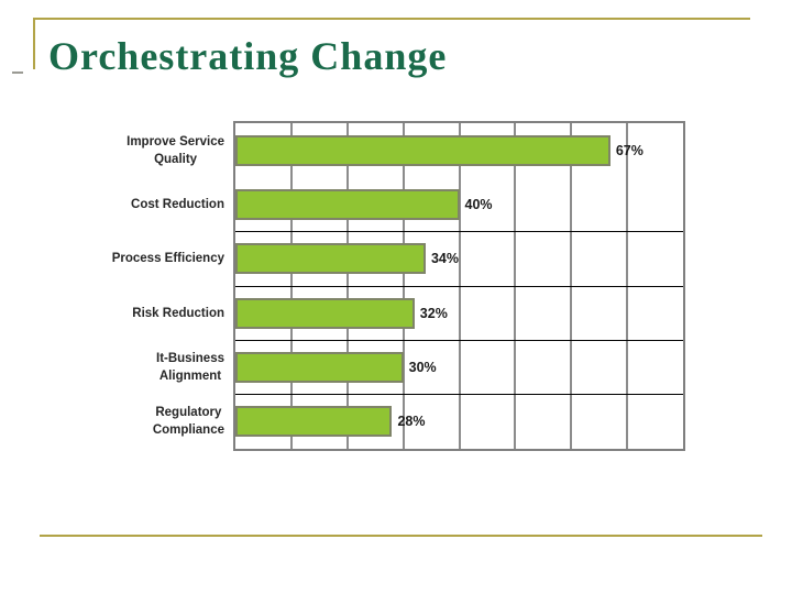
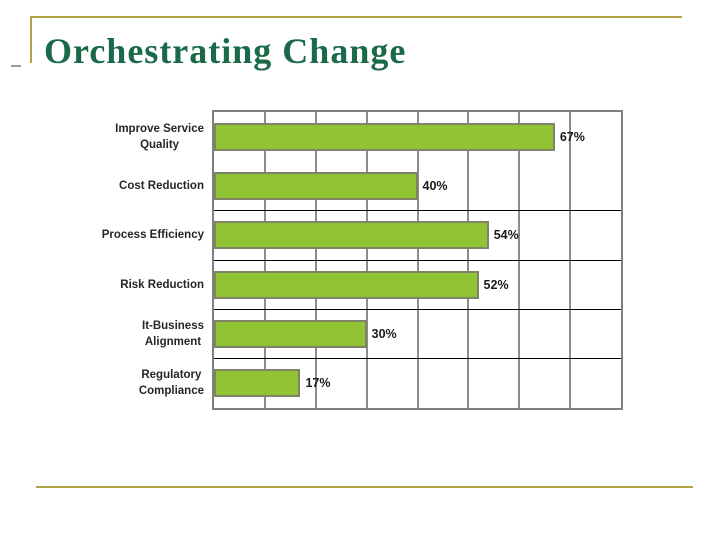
Process Efficiency: 34% -> 54%
Risk Reduction: 32% -> 52%
Regulatory Compliance: 28% -> 17%
